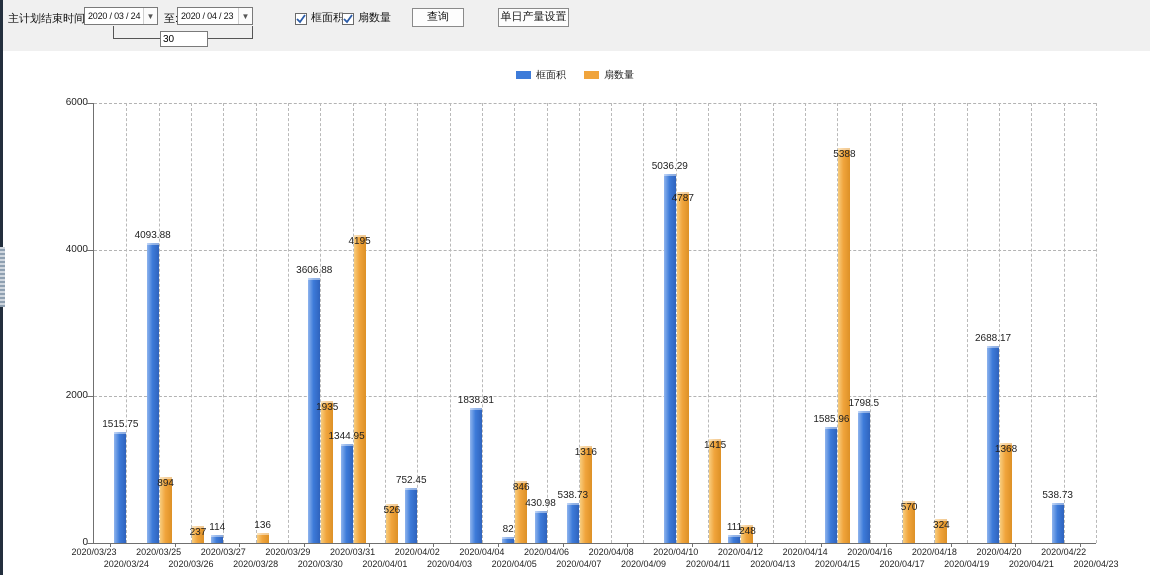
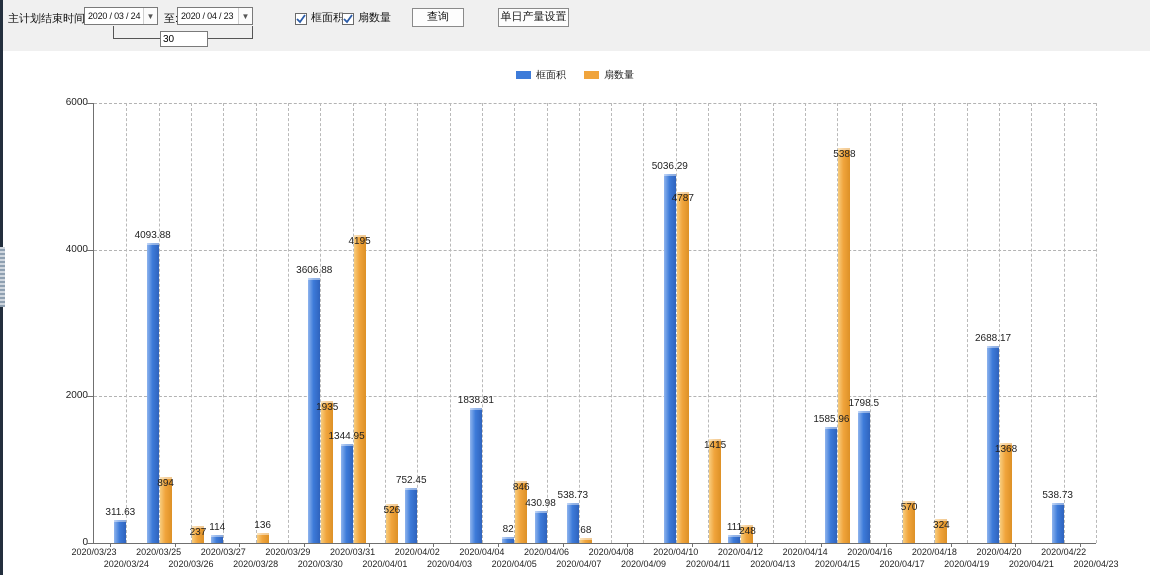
框面积/2020/03/24: 1515.75 -> 311.63
扇数量/2020/04/07: 1316 -> 68
